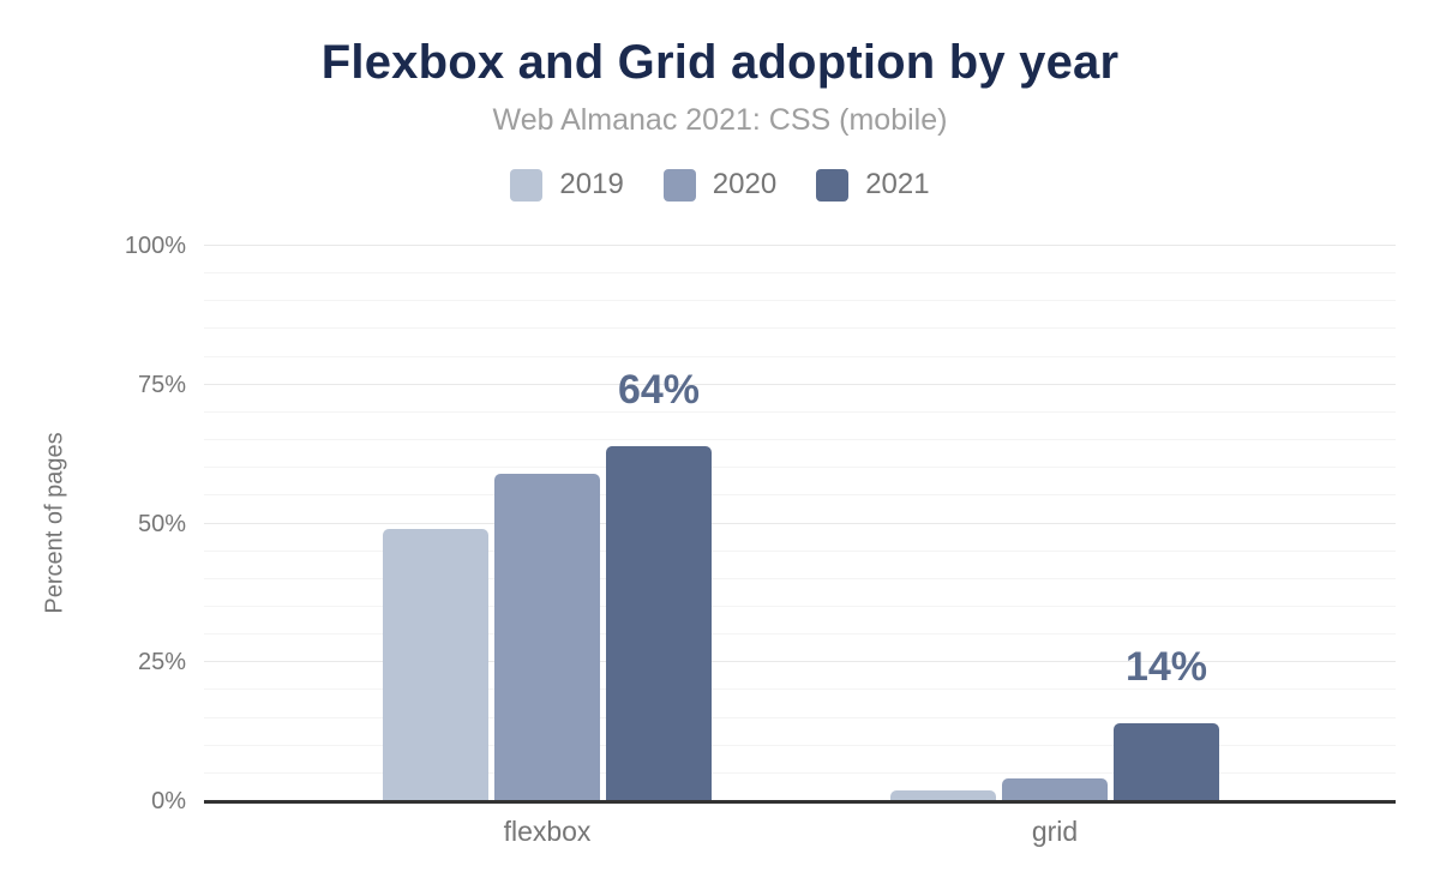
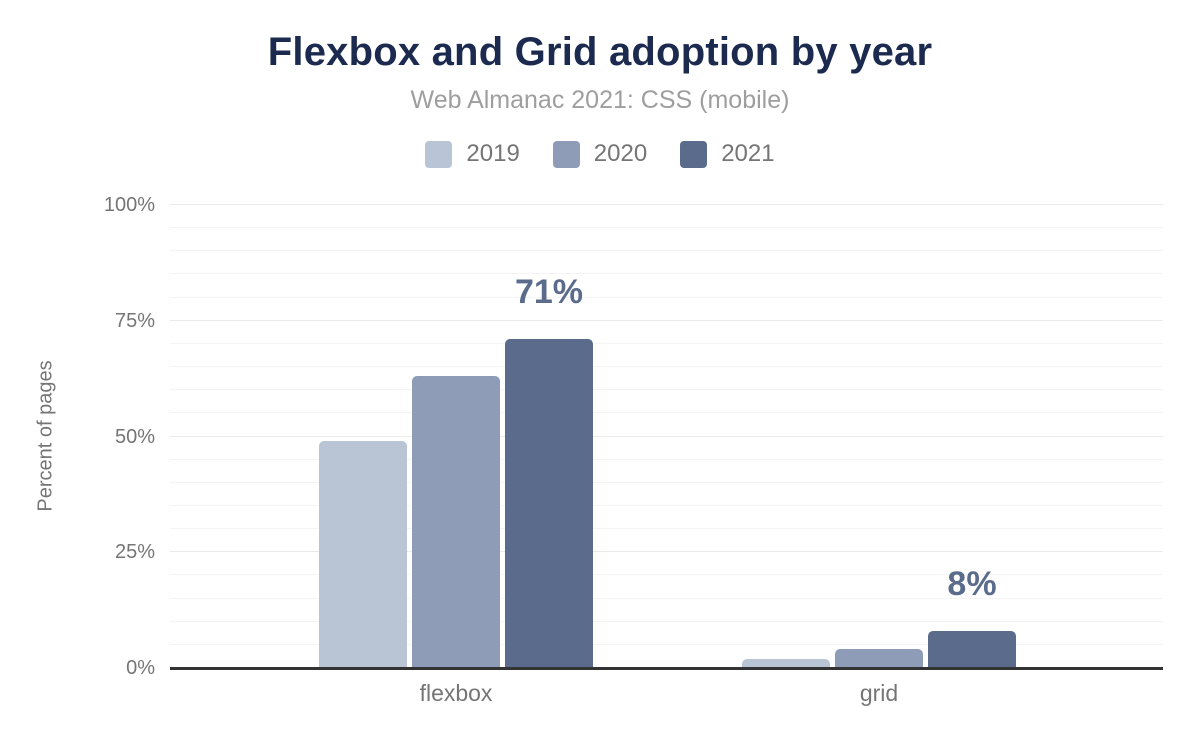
2020/flexbox: 59% -> 63%
2021/flexbox: 64% -> 71%
2021/grid: 14% -> 8%
